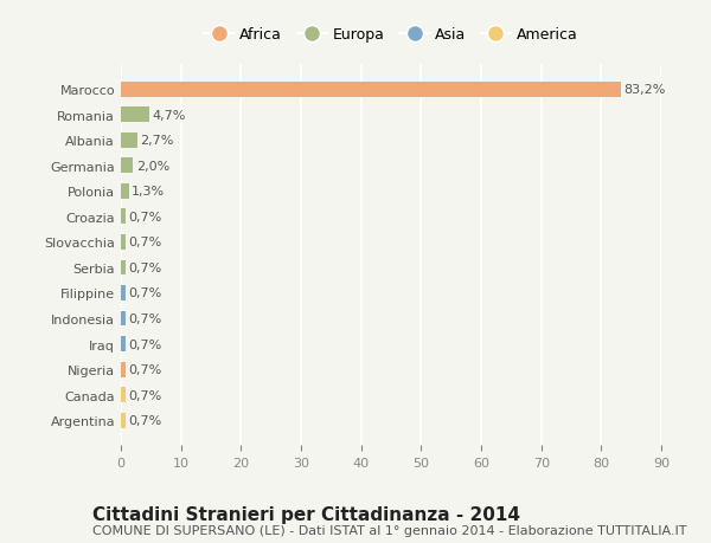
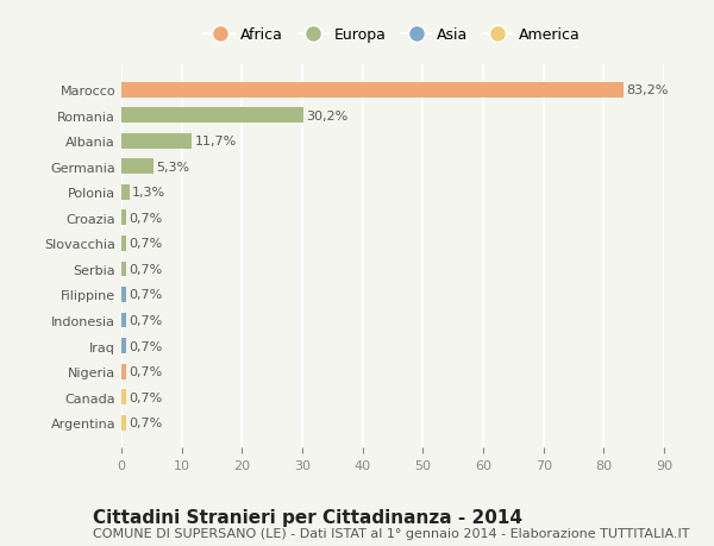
Romania: 4,7% -> 30,2%
Albania: 2,7% -> 11,7%
Germania: 2,0% -> 5,3%
